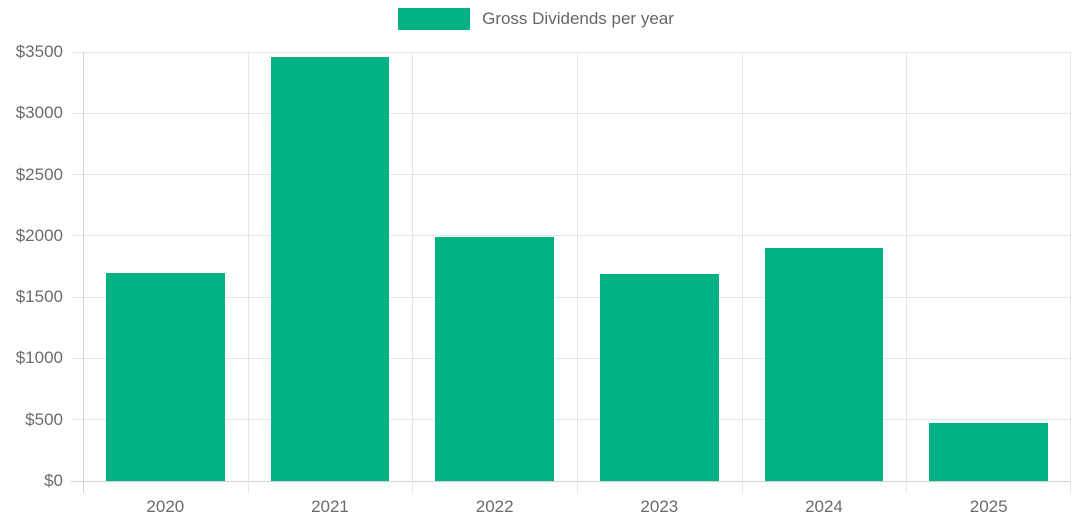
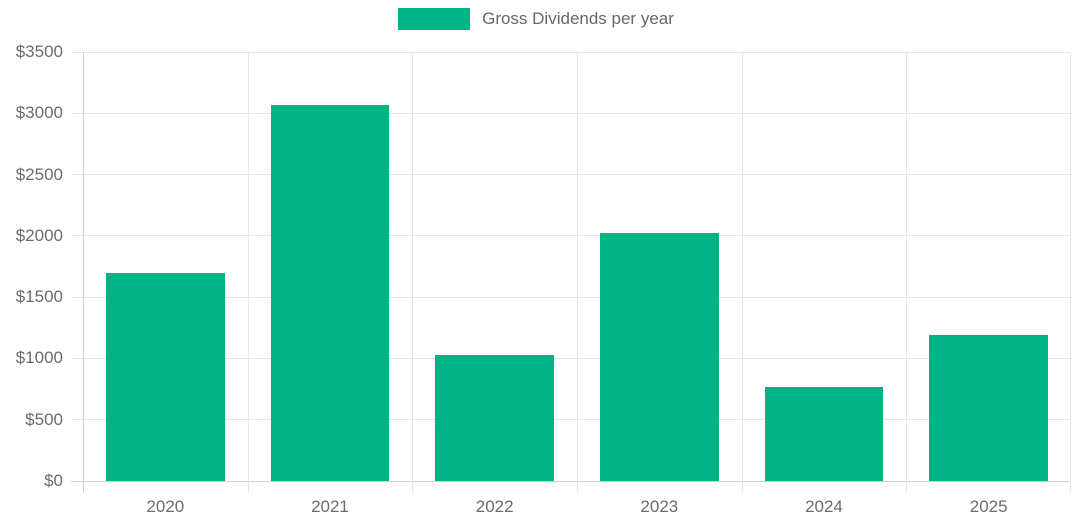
2021: $3460 -> $3070
2022: $1990 -> $1030
2023: $1690 -> $2020
2024: $1900 -> $770
2025: $480 -> $1190
